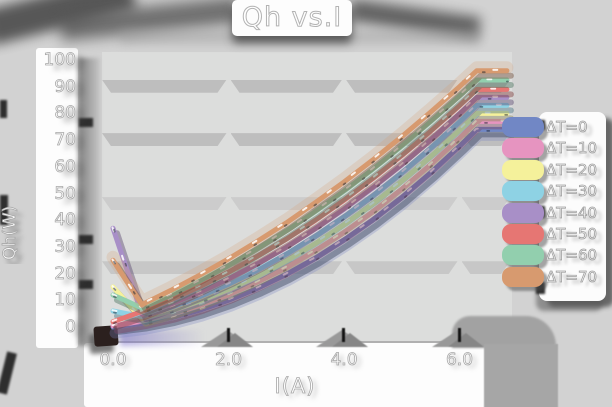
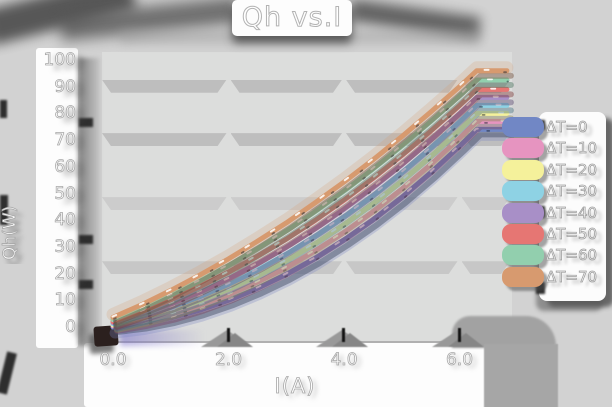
ΔT=20/0: 15 -> 1
ΔT=30/0: 6 -> 1
ΔT=40/0: 37 -> 2
ΔT=60/0: 12 -> 3
ΔT=70/0: 25 -> 4
